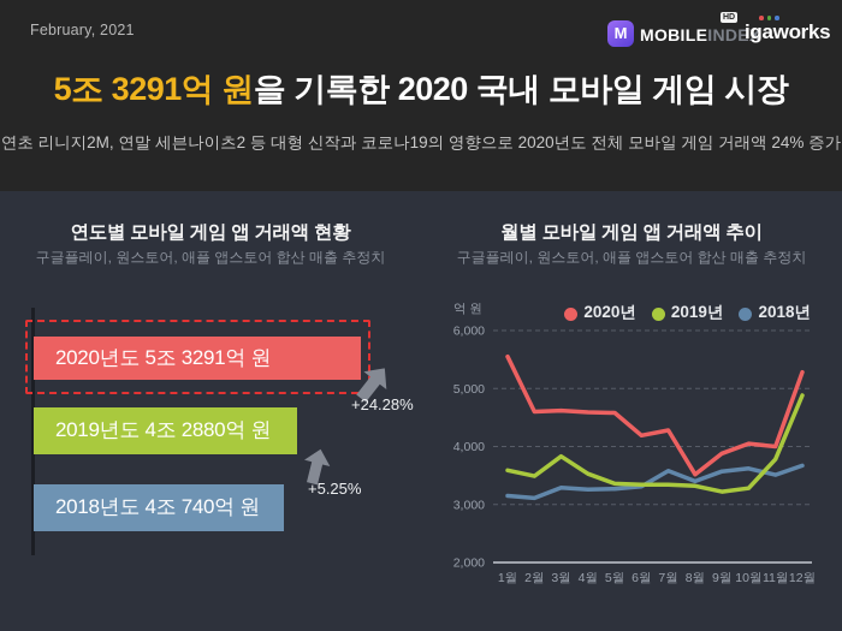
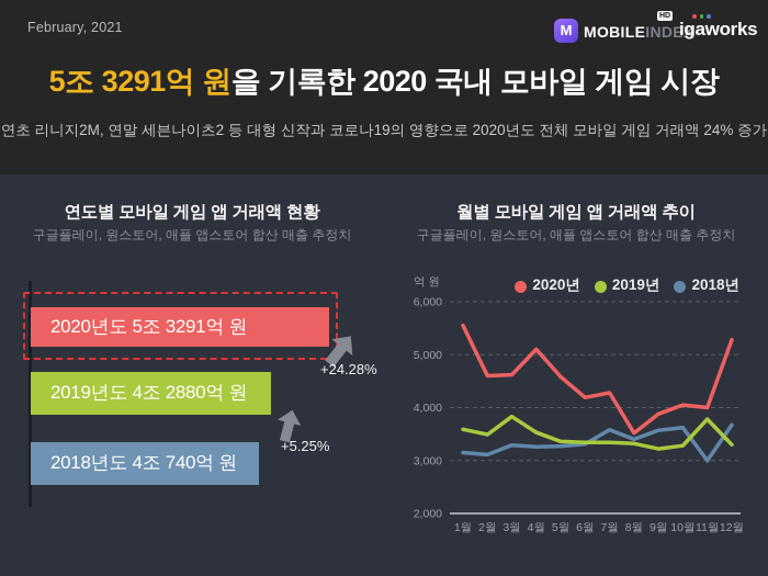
2020년/4월: 4600 -> 5100
2018년/11월: 3500 -> 3000
2019년/12월: 4900 -> 3300
